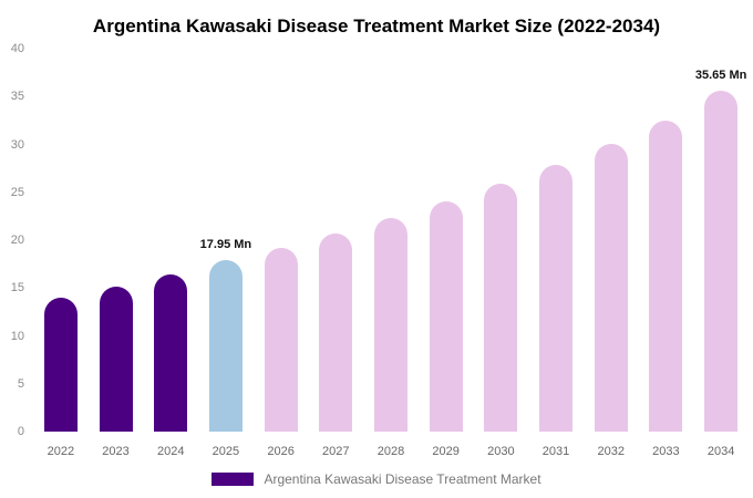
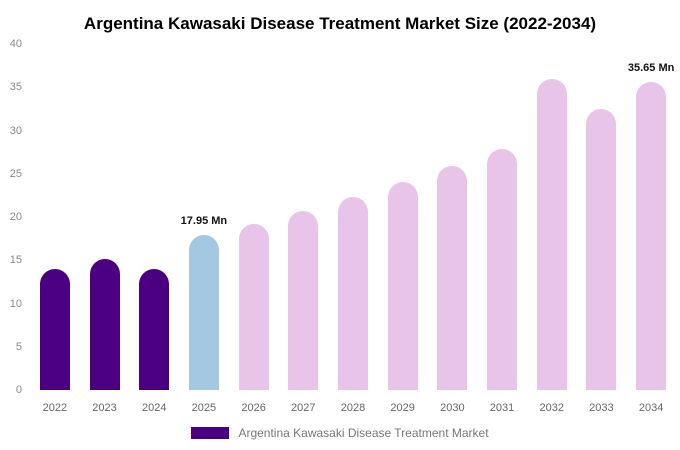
2024: 16 -> 14
2032: 30 -> 36
